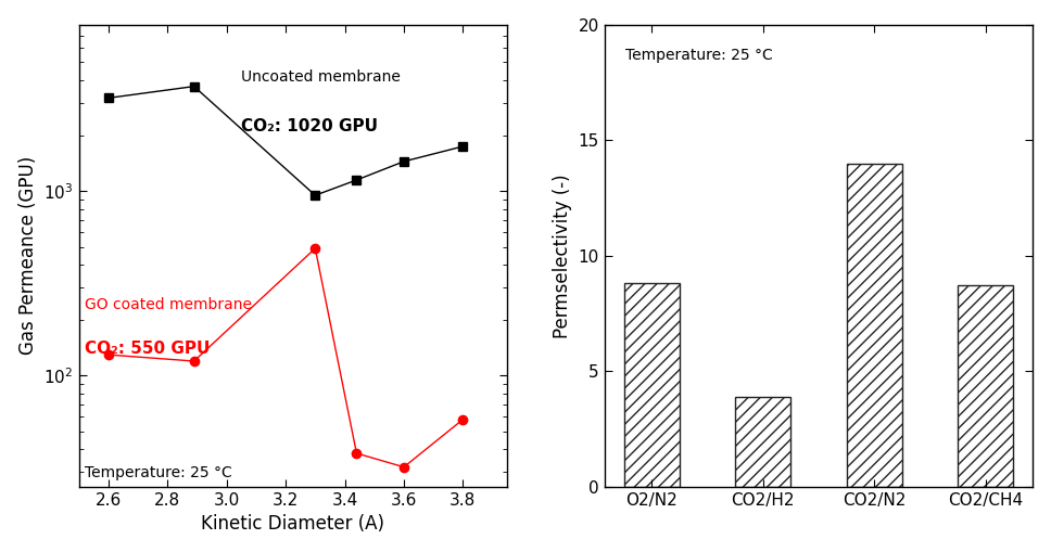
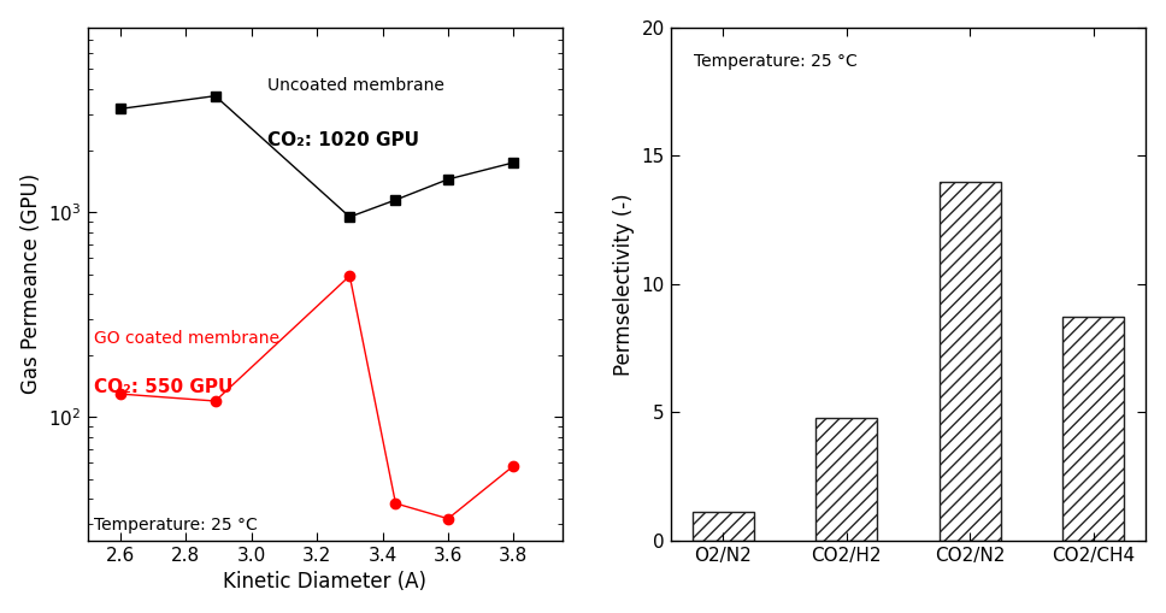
O2/N2: 8.8 -> 1.1
CO2/H2: 3.9 -> 4.8
